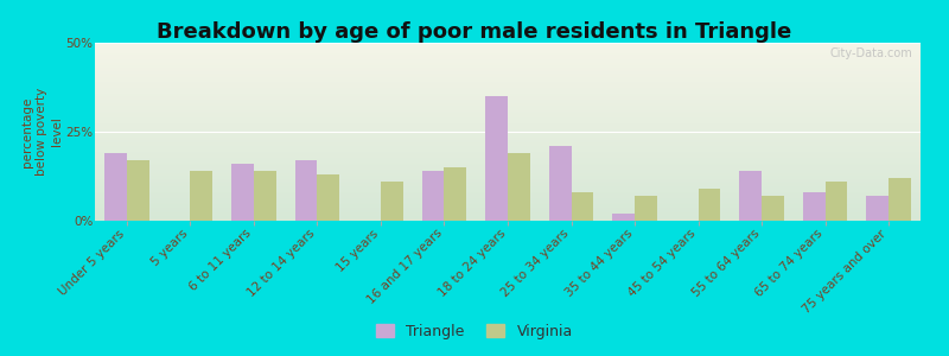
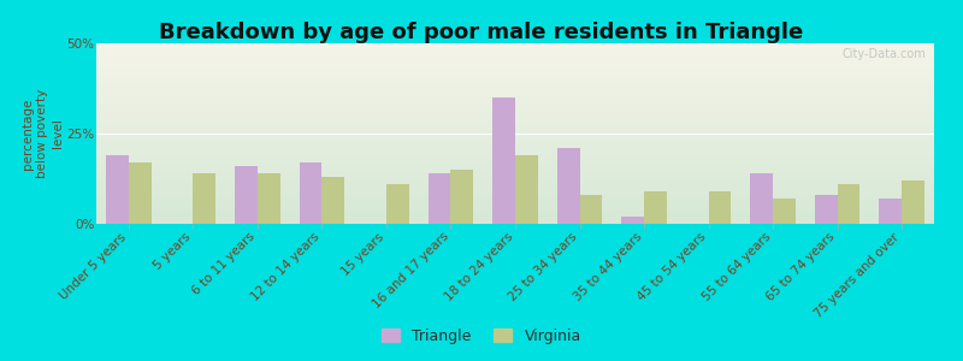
Virginia/35 to 44 years: 7% -> 9%
